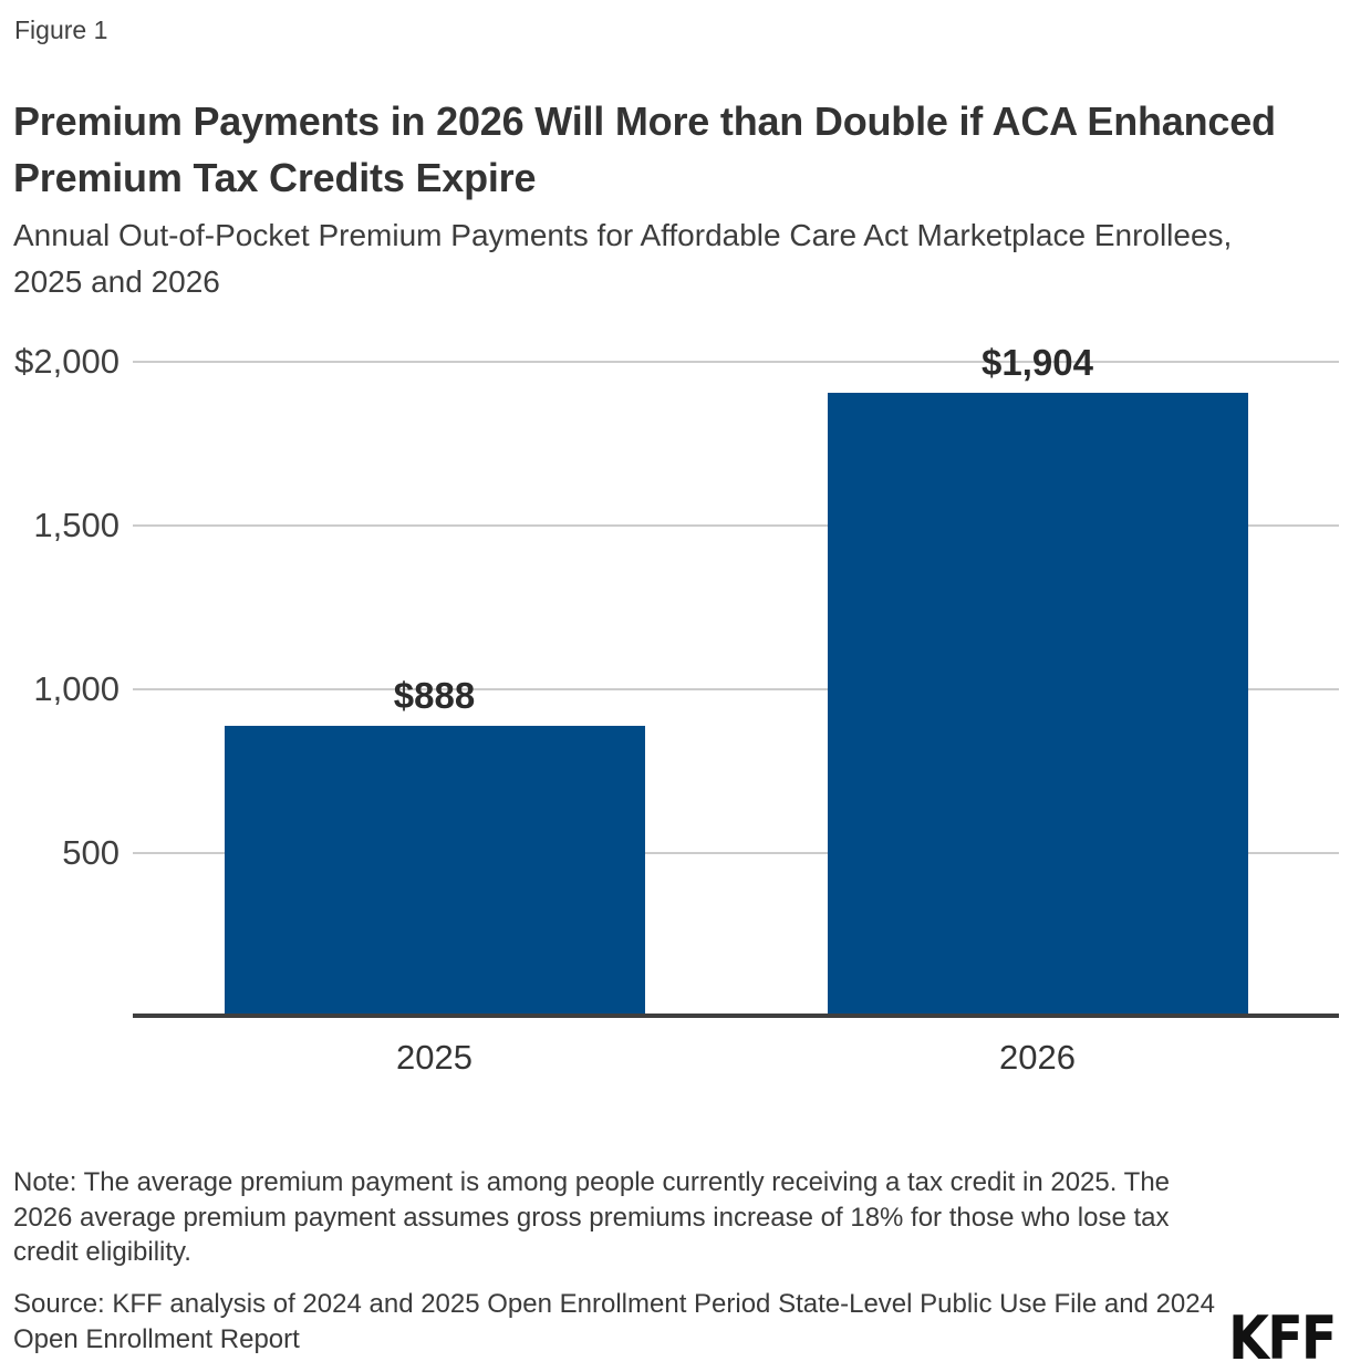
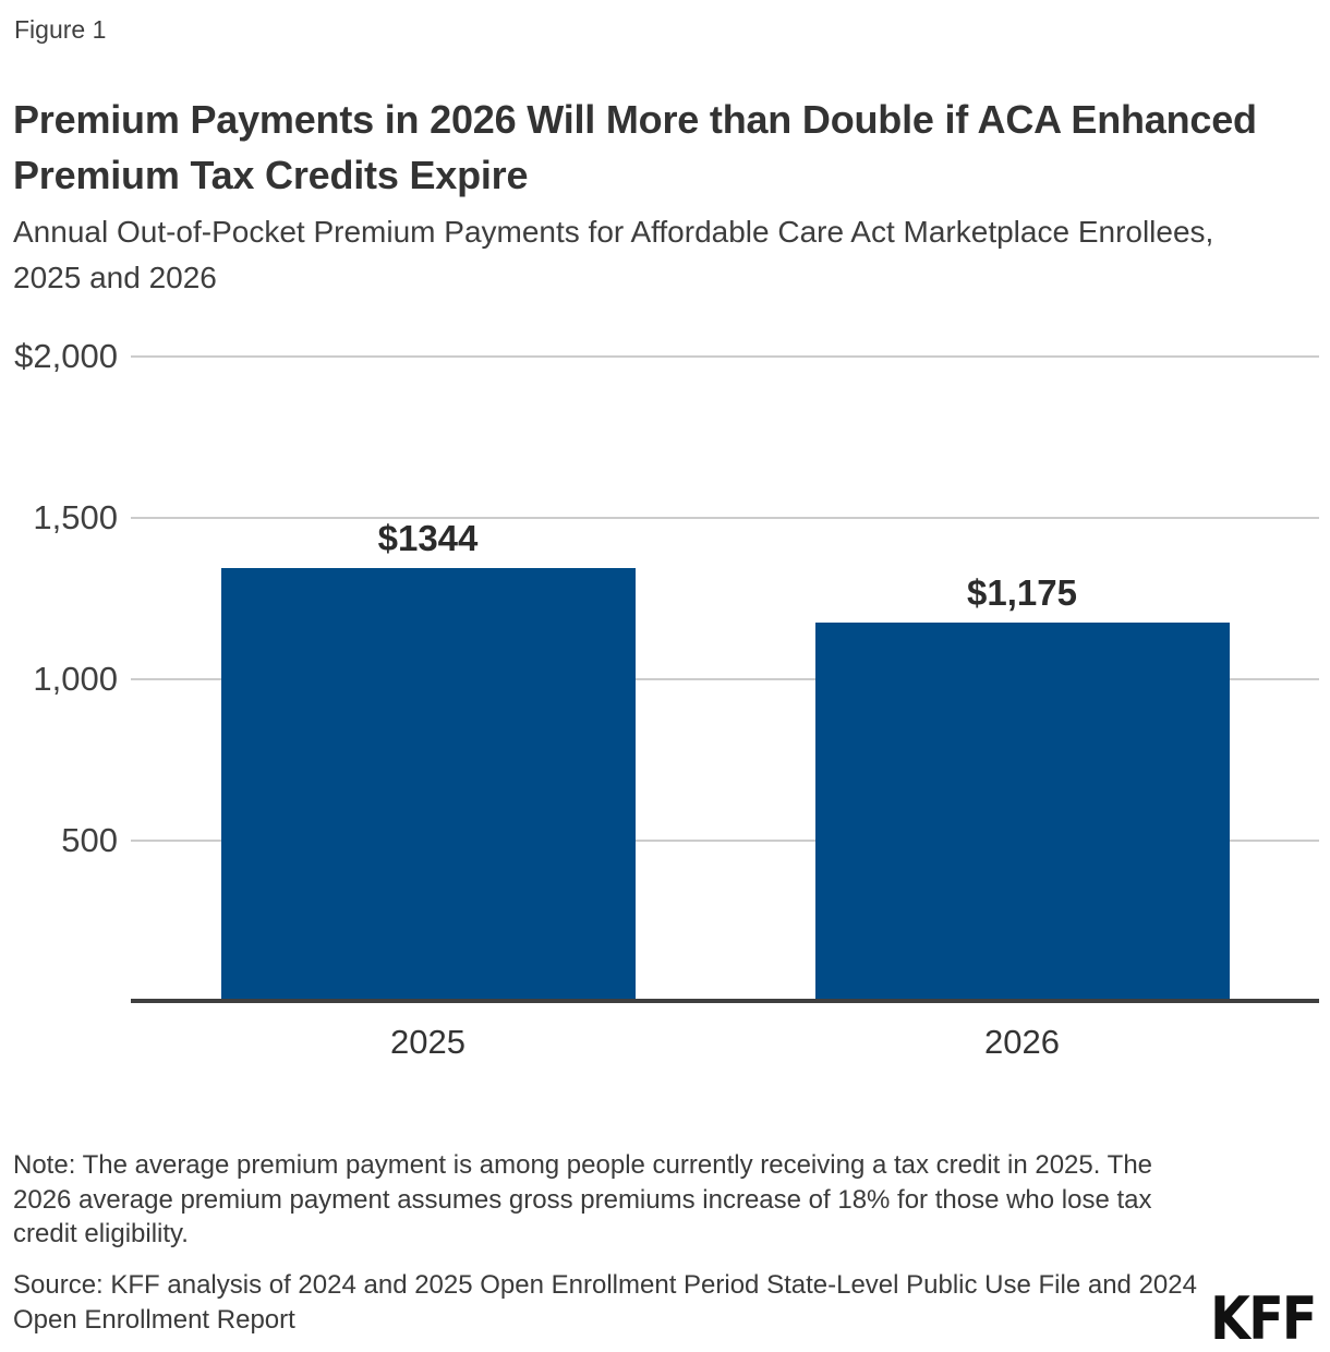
2025: $888 -> $1344
2026: $1,904 -> $1,175
